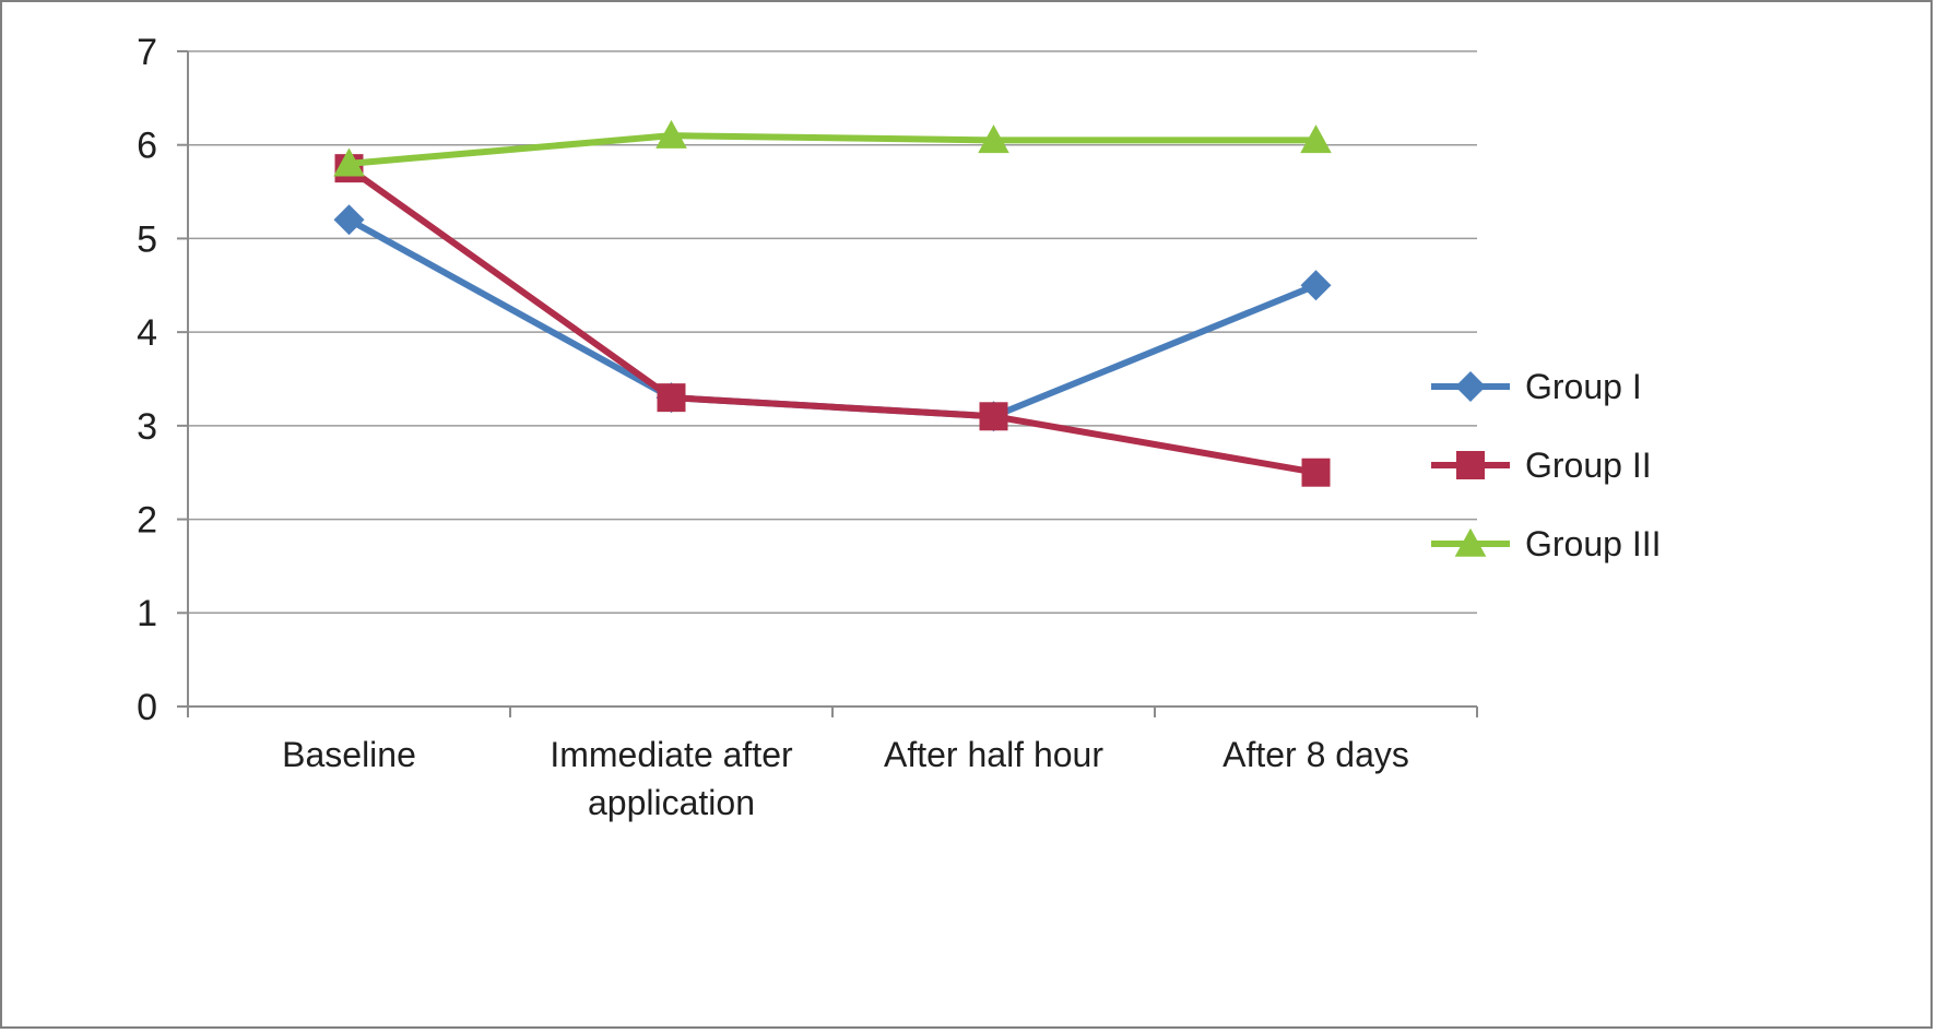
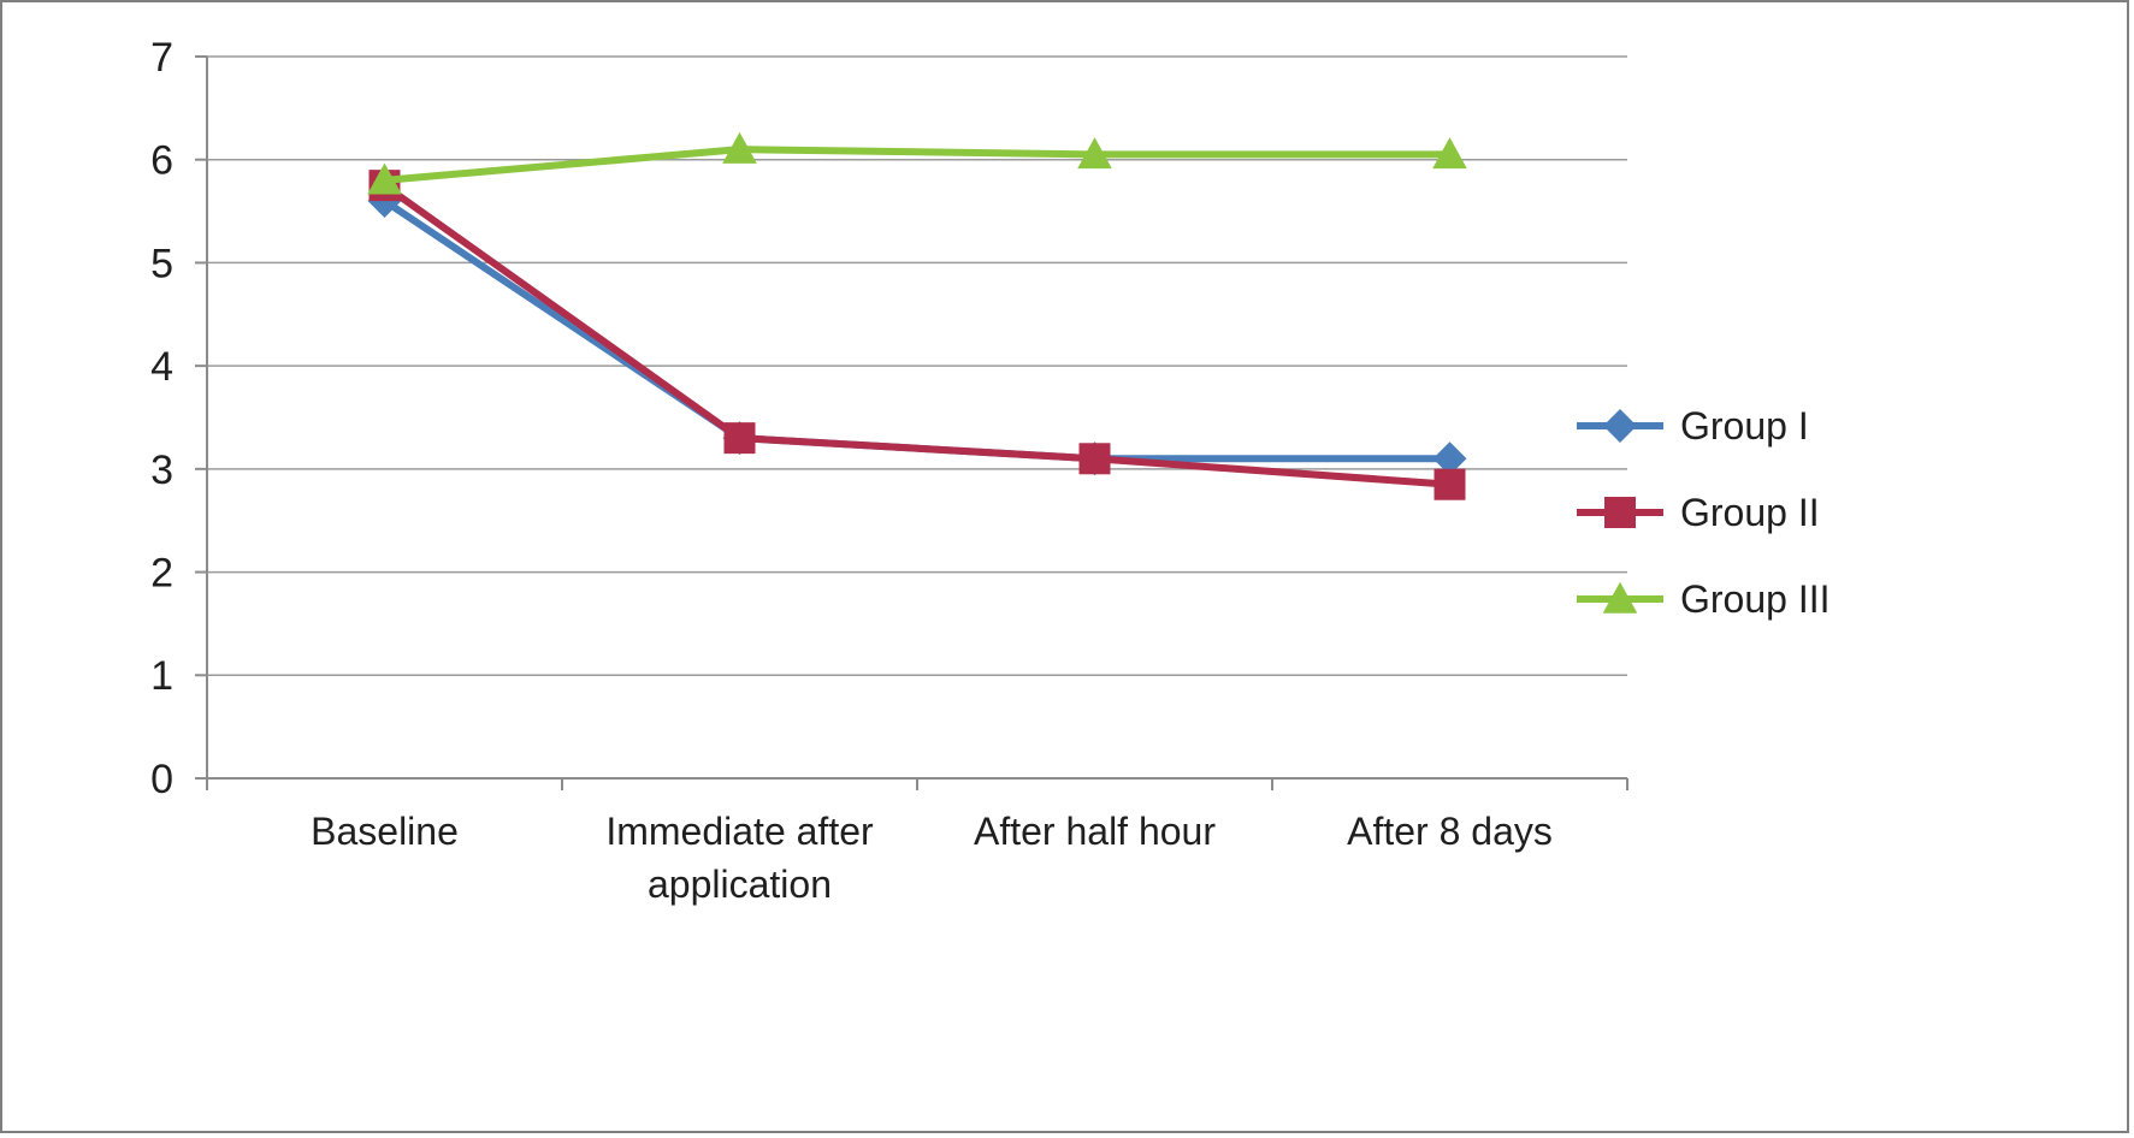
Group I/Baseline: 5.2 -> 5.6
Group I/After 8 days: 4.5 -> 3.1
Group II/After 8 days: 2.5 -> 2.9
